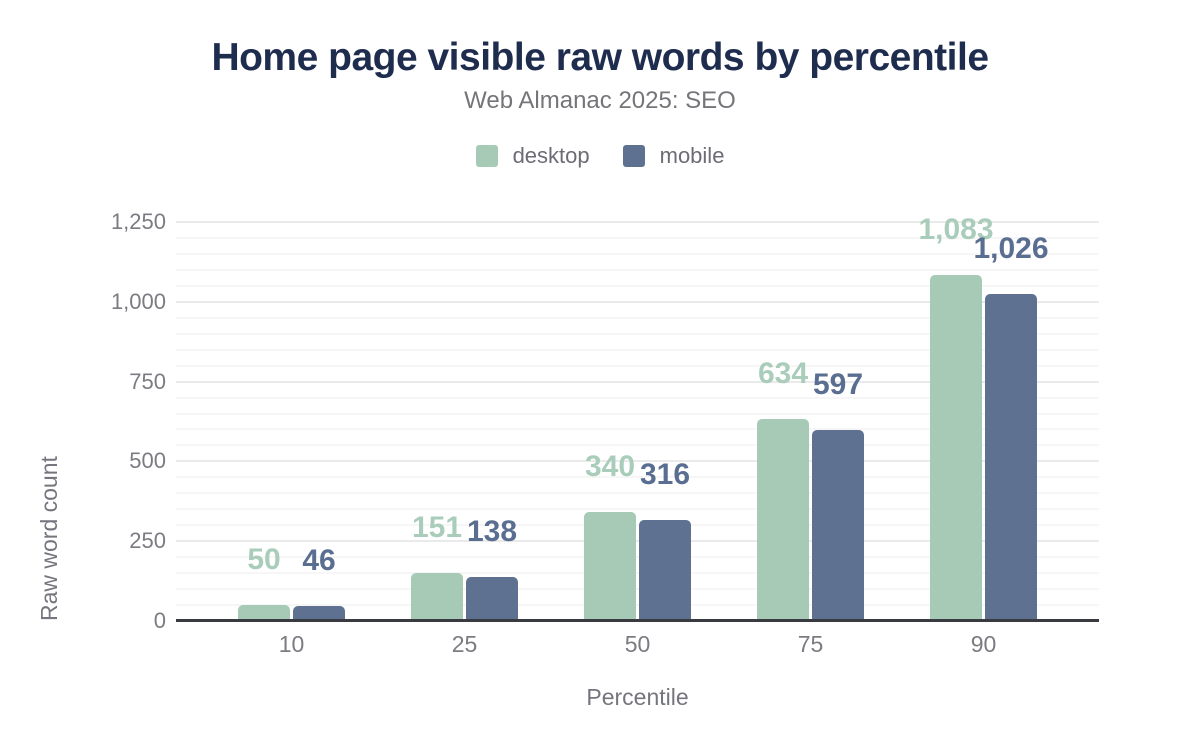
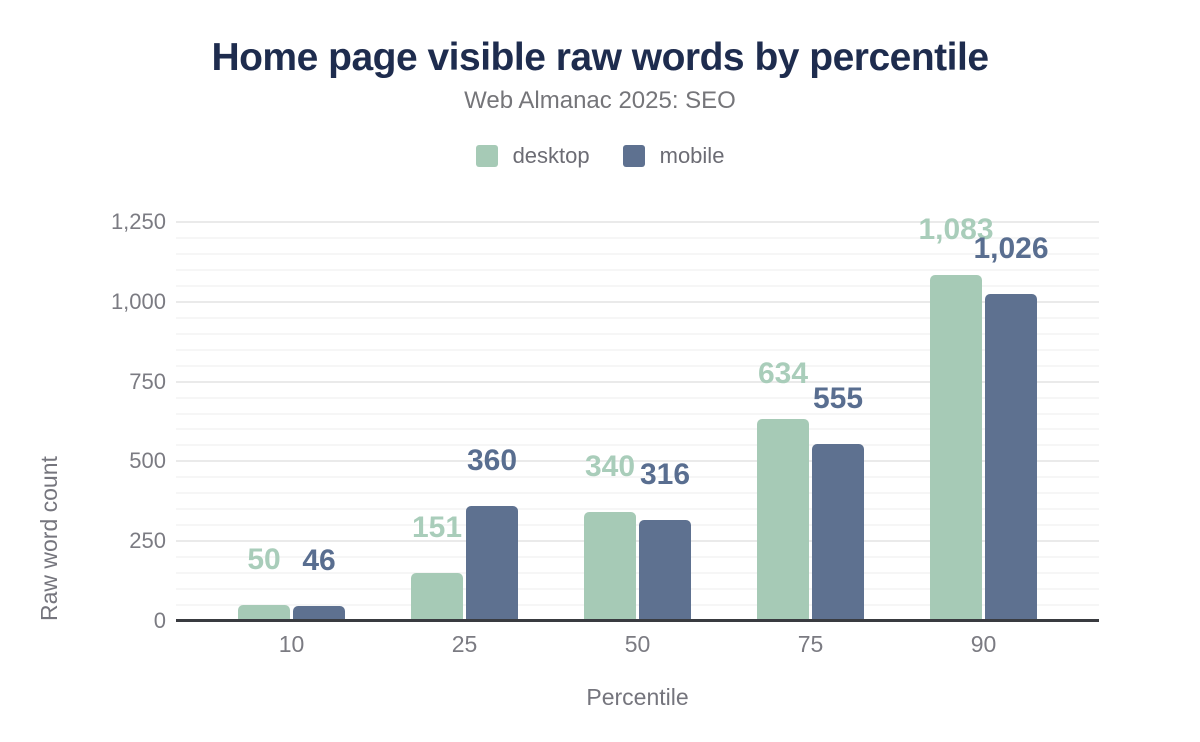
mobile/25: 138 -> 360
mobile/75: 597 -> 555
